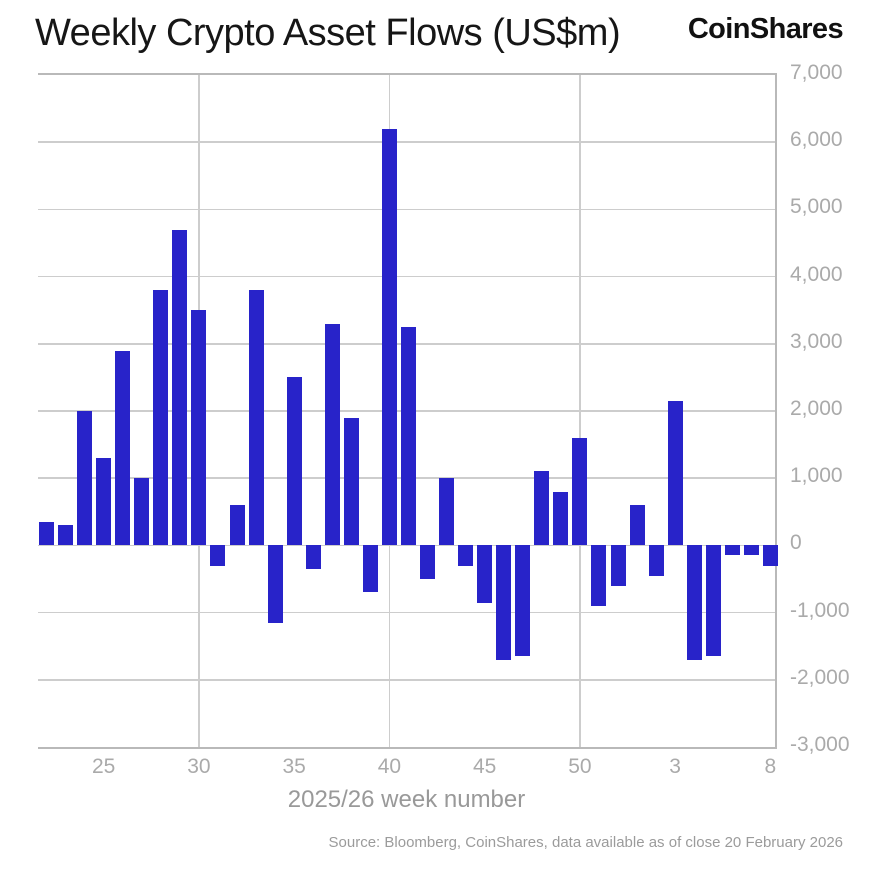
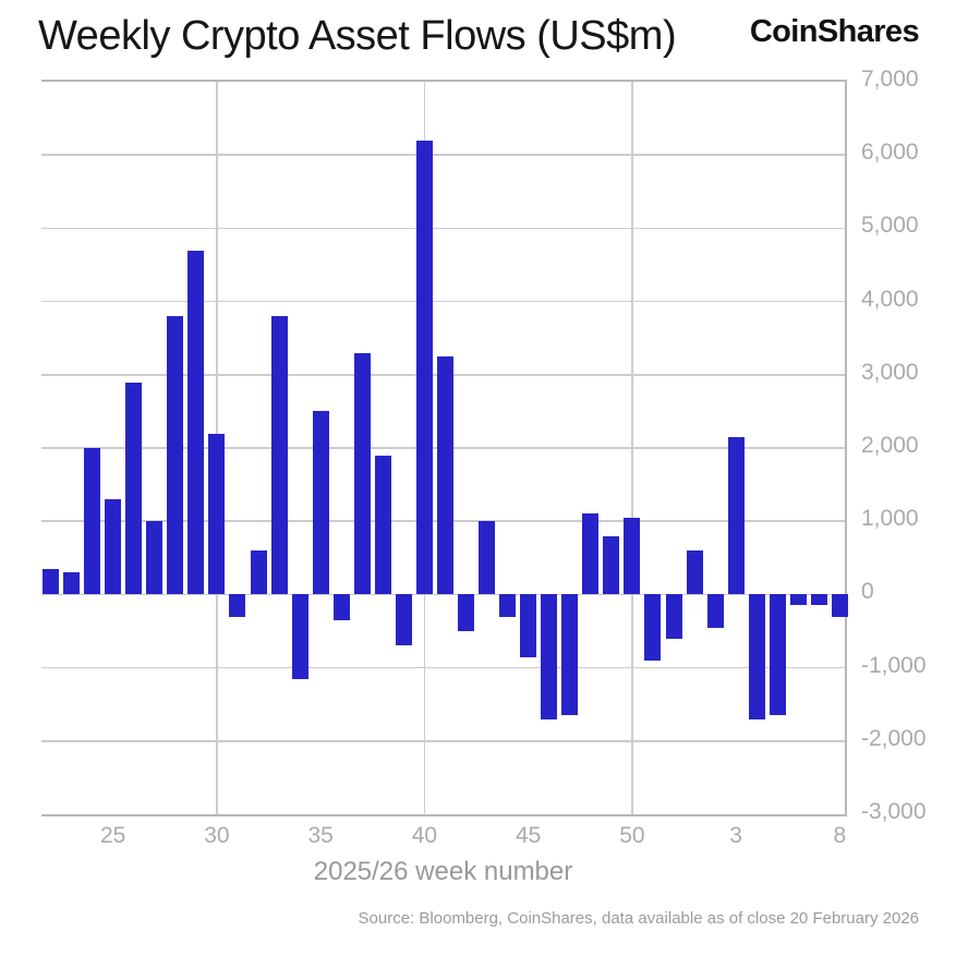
30: 3500 -> 2200
50: 1600 -> 1000
